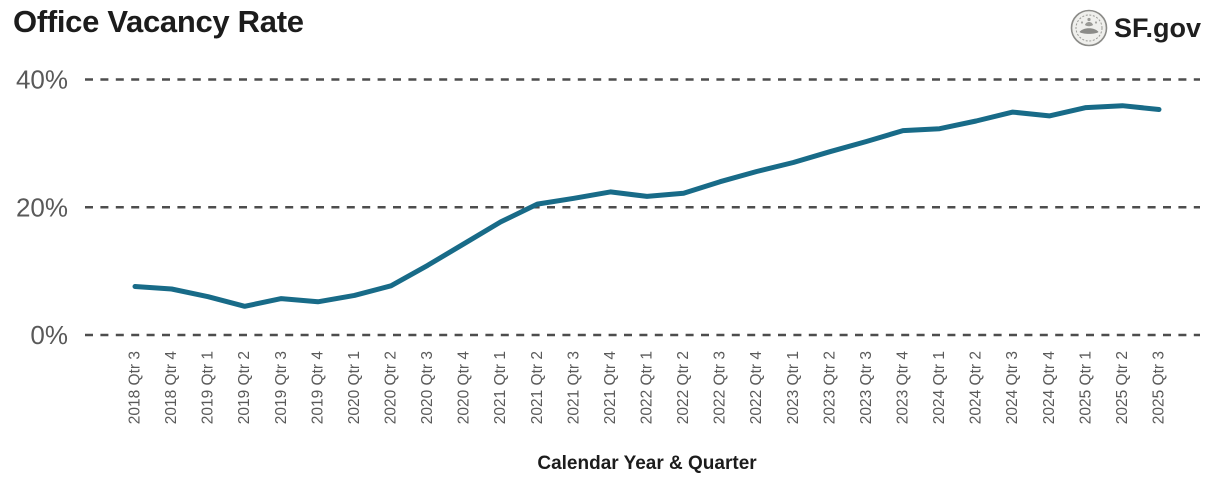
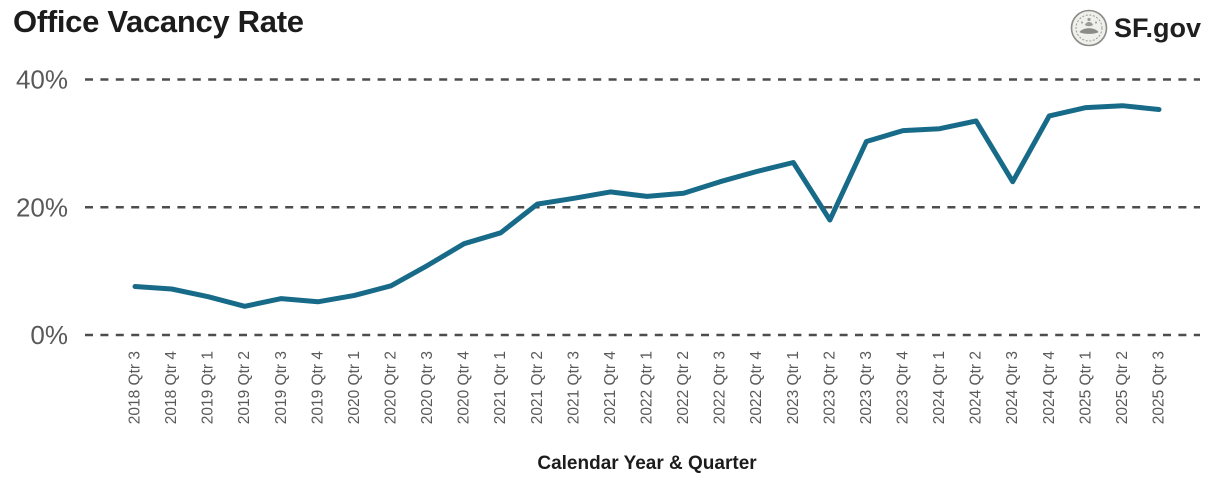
2021 Qtr 1: 18% -> 16%
2023 Qtr 2: 29% -> 18%
2024 Qtr 3: 35% -> 24%
